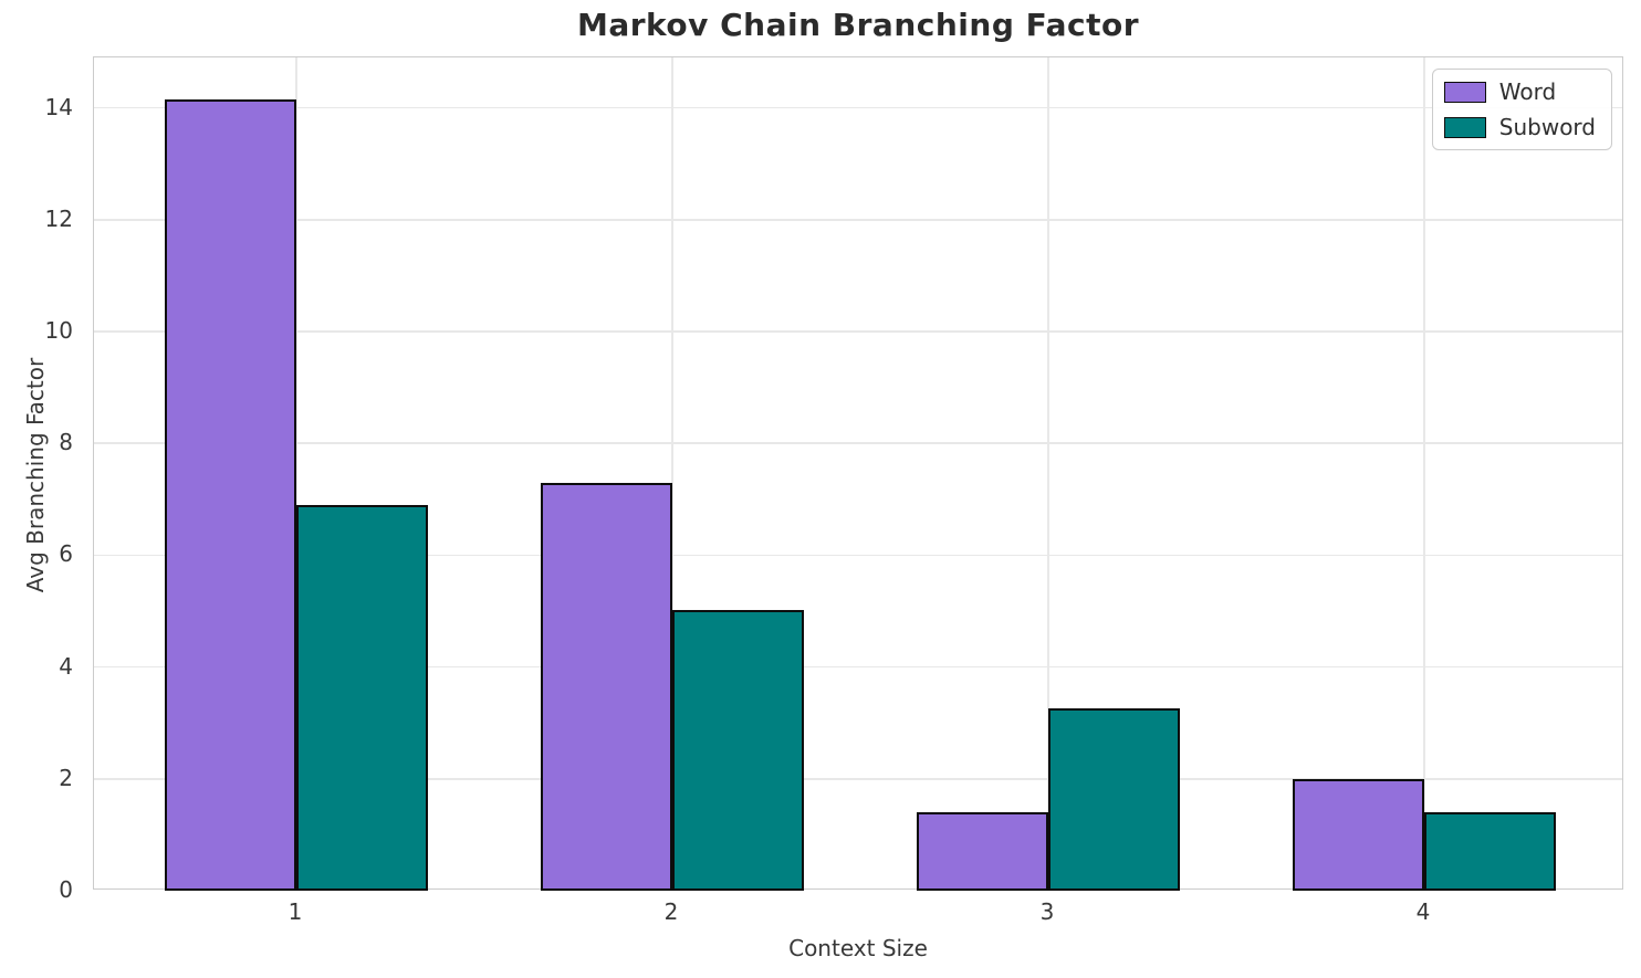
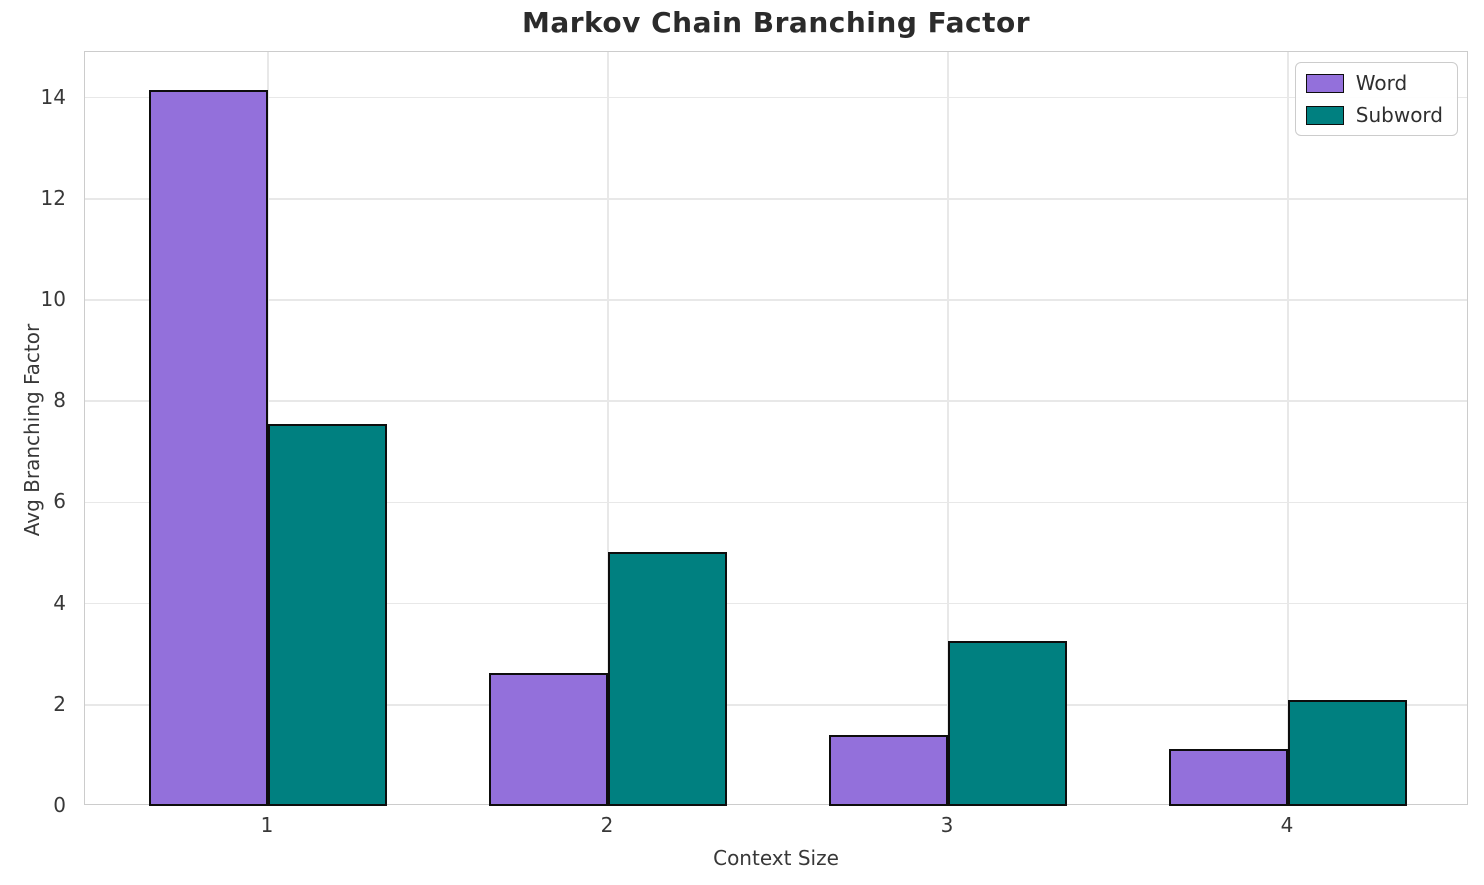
Subword/1: 6.9 -> 7.5
Word/2: 7.3 -> 2.6
Word/4: 2.0 -> 1.1
Subword/4: 1.4 -> 2.1
